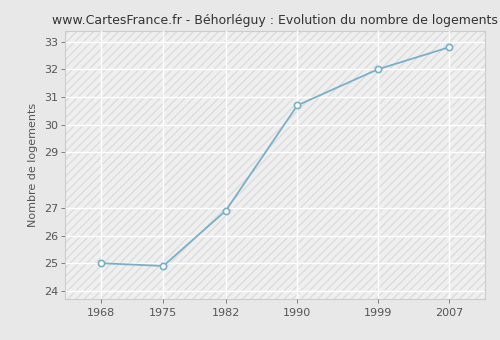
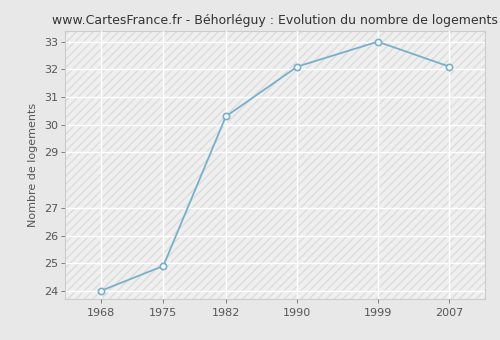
1968: 25.0 -> 24.0
1982: 26.9 -> 30.3
1990: 30.7 -> 32.1
1999: 32.0 -> 33.0
2007: 32.8 -> 32.1
